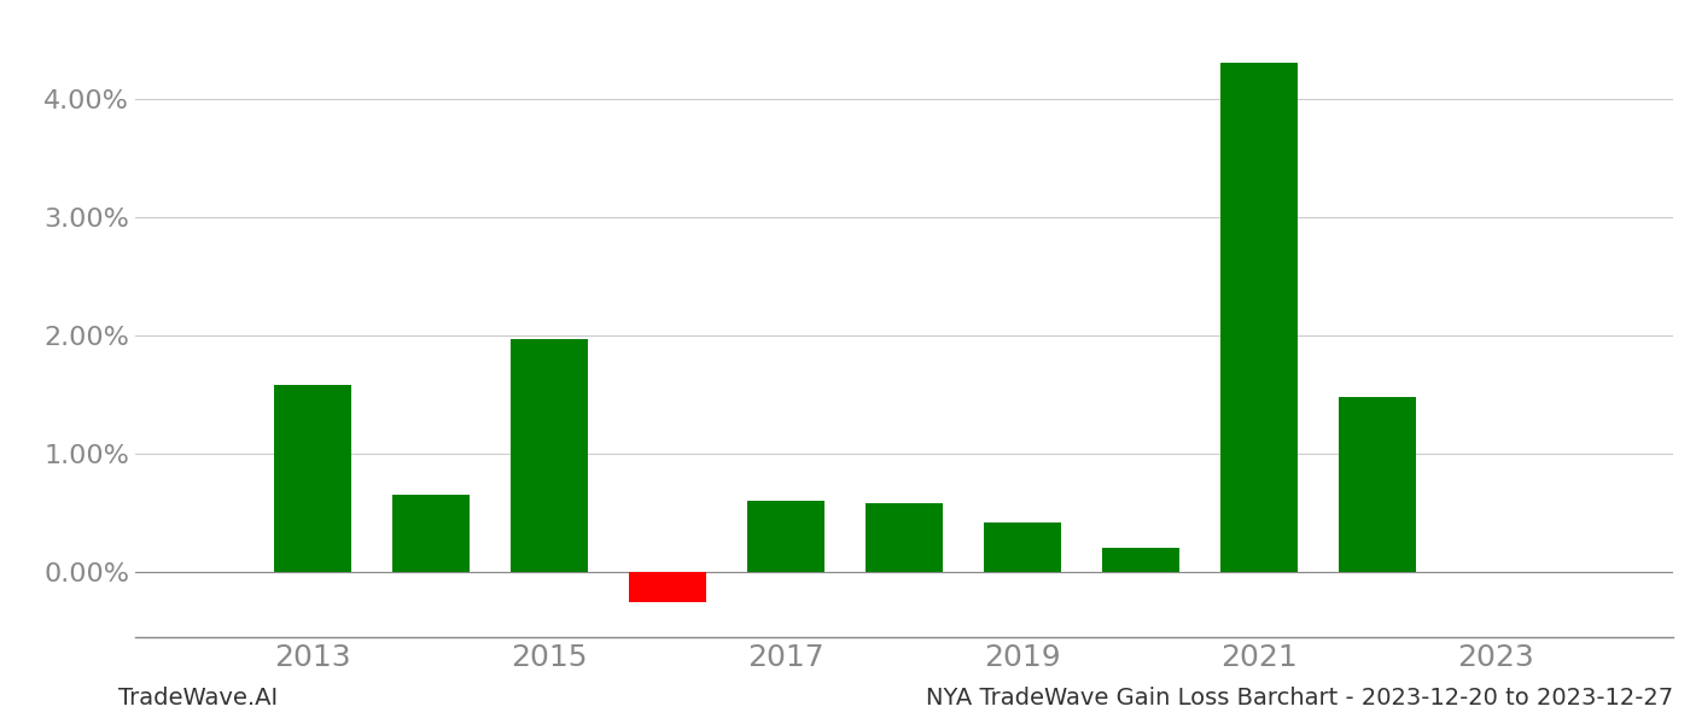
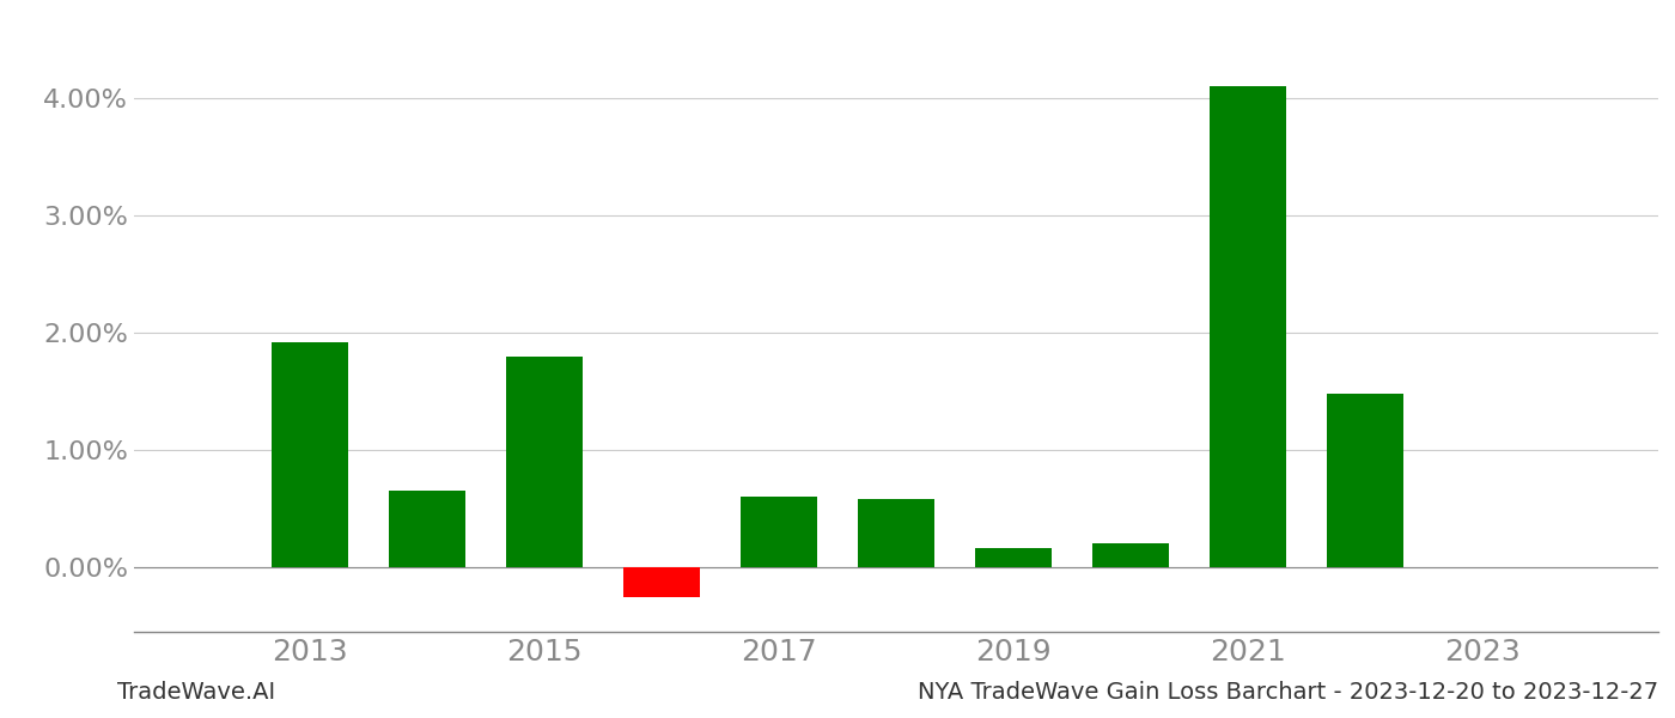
2013: 1.58% -> 1.92%
2015: 1.97% -> 1.80%
2019: 0.42% -> 0.16%
2021: 4.30% -> 4.10%
